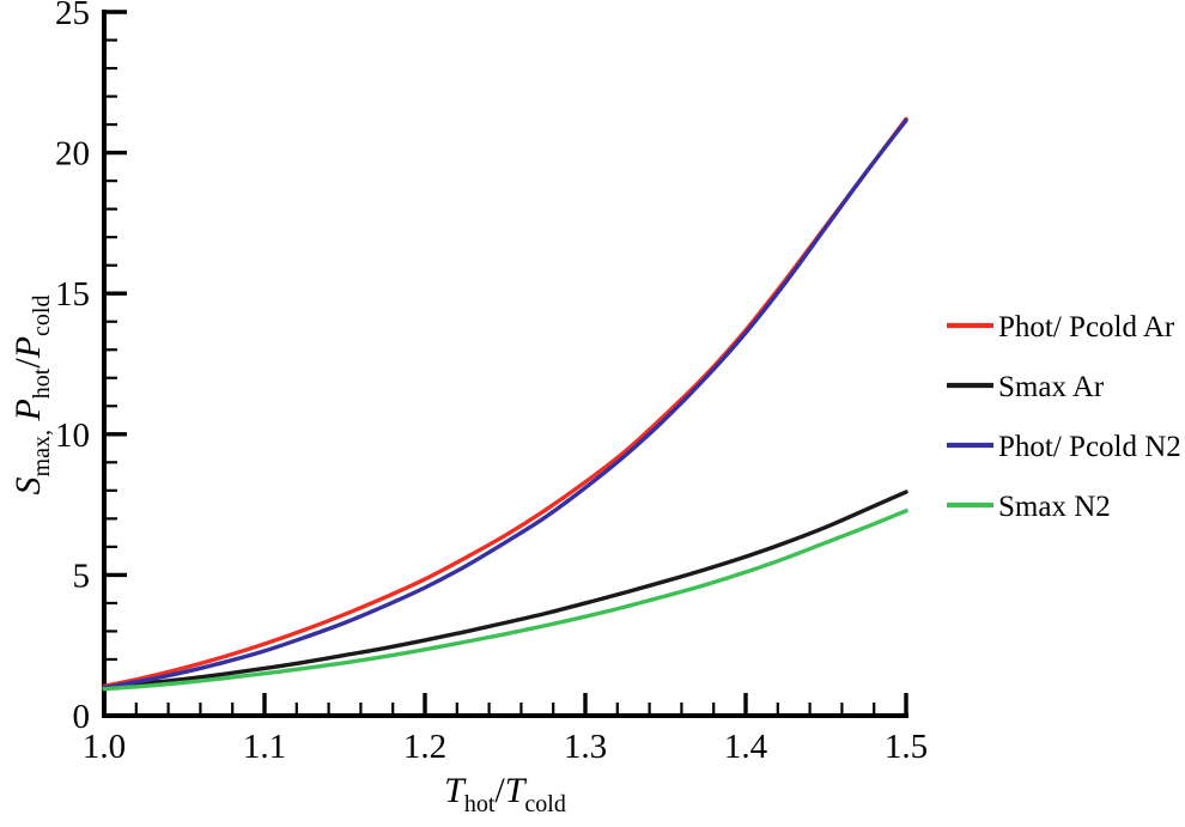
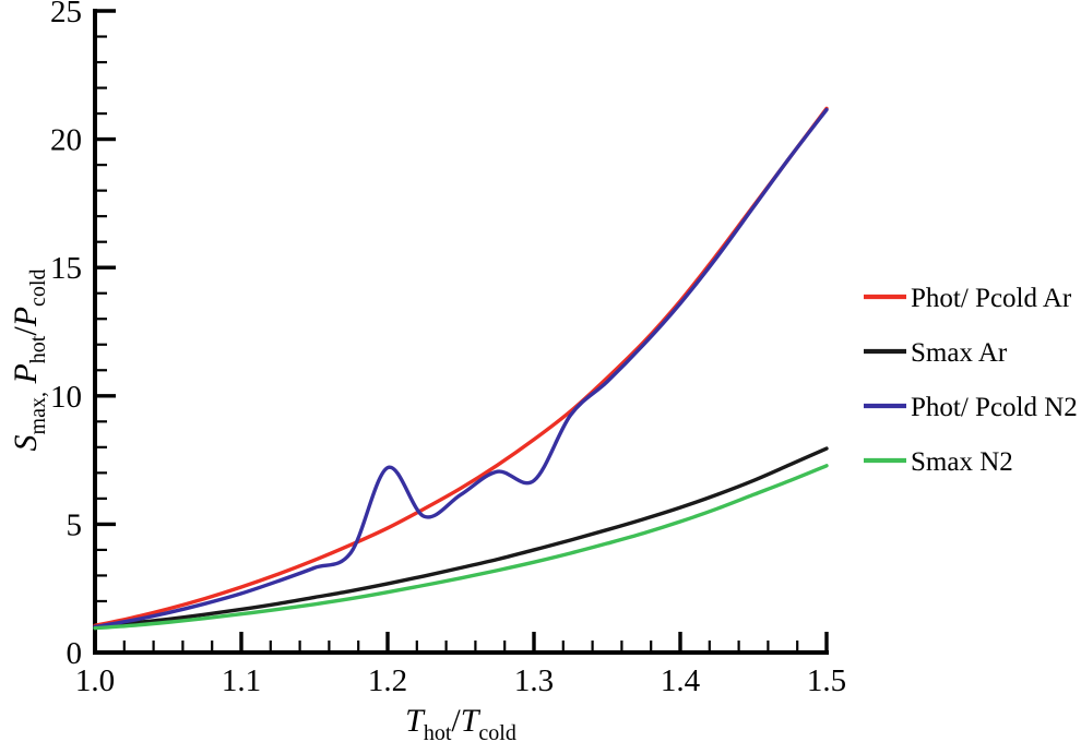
Phot/ Pcold N2/1.2: 4.5 -> 7.2
Phot/ Pcold N2/1.3: 8.1 -> 6.7
